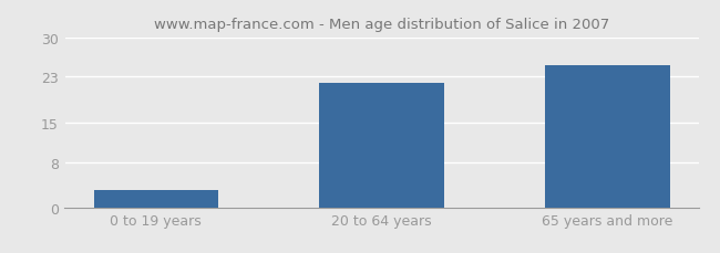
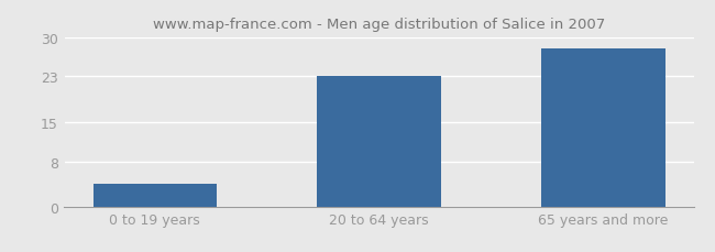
0 to 19 years: 3 -> 4
20 to 64 years: 22 -> 23
65 years and more: 25 -> 28
